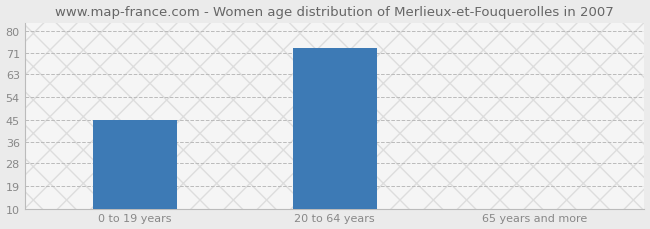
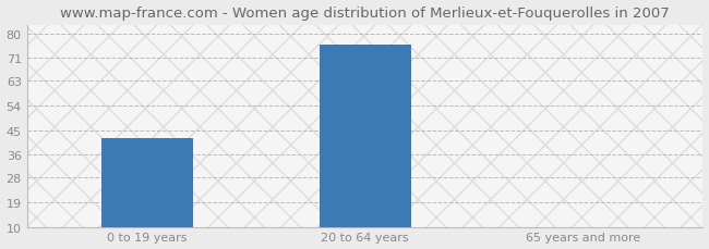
0 to 19 years: 45 -> 42
20 to 64 years: 73 -> 76
